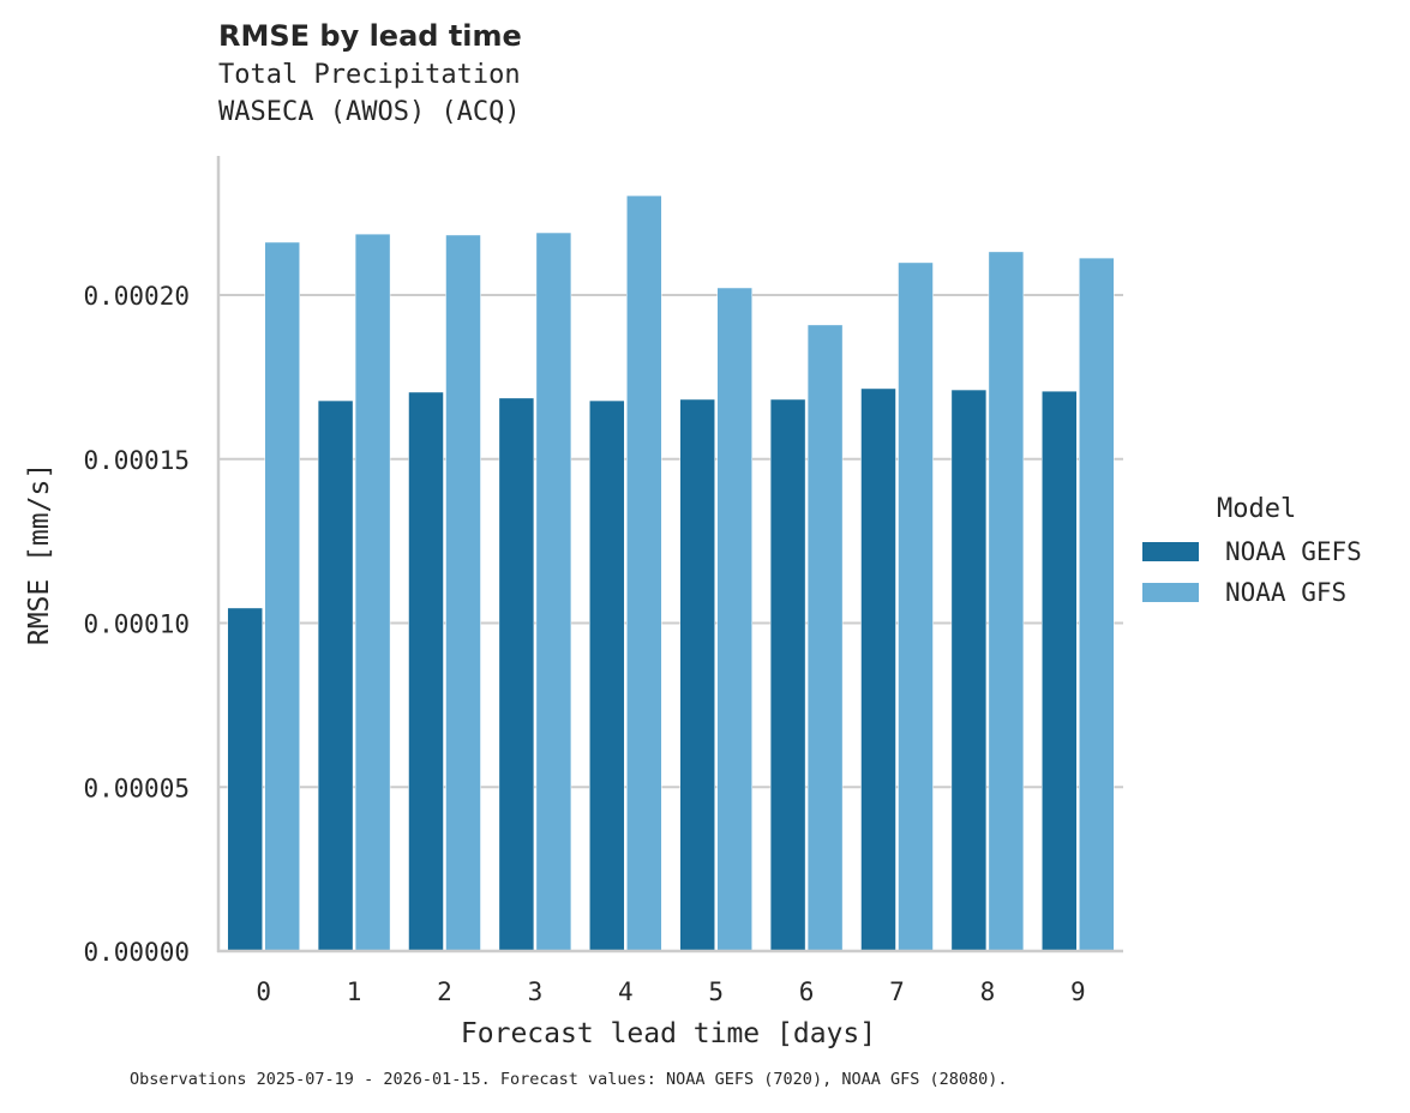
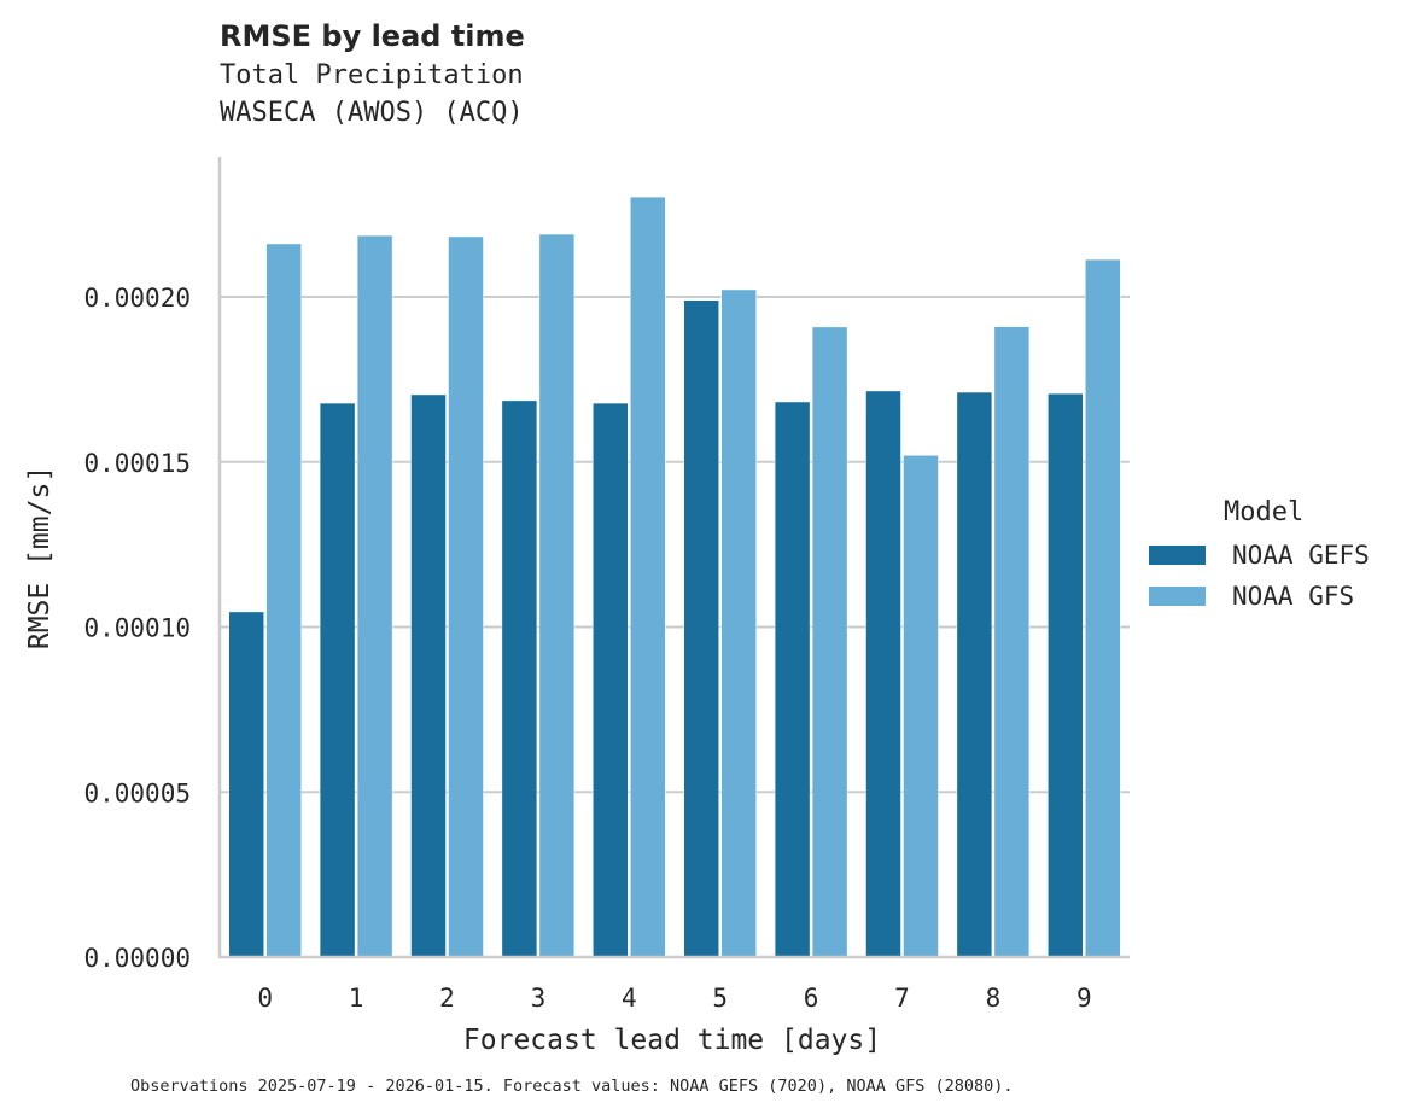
NOAA GEFS/5: 0.000168 -> 0.000199
NOAA GFS/7: 0.000210 -> 0.000152
NOAA GFS/8: 0.000213 -> 0.000191
